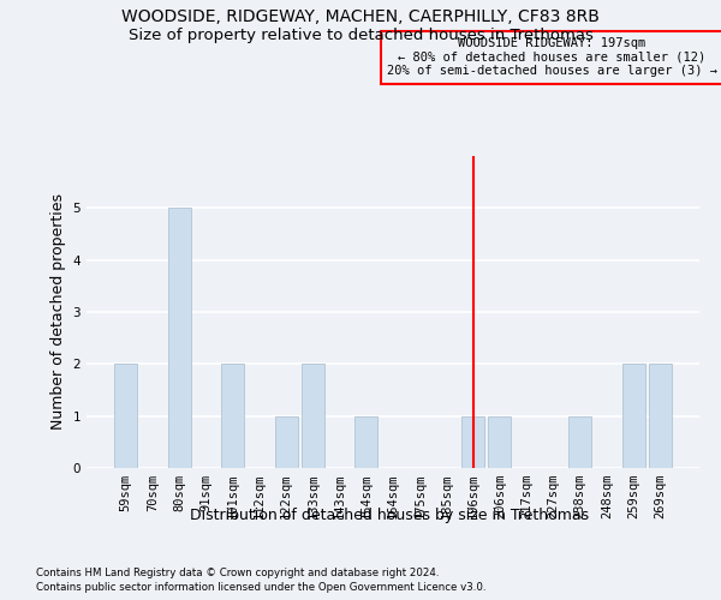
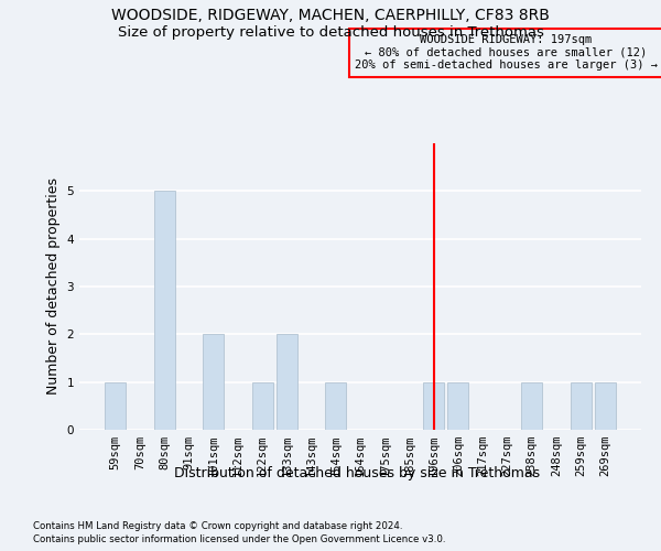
59sqm: 2 -> 1
259sqm: 2 -> 1
269sqm: 2 -> 1
